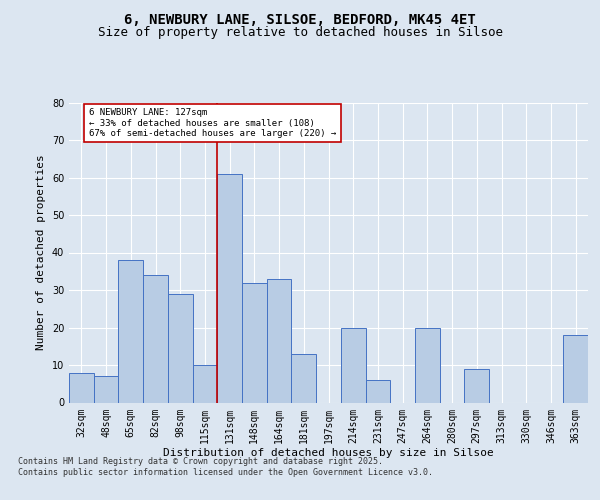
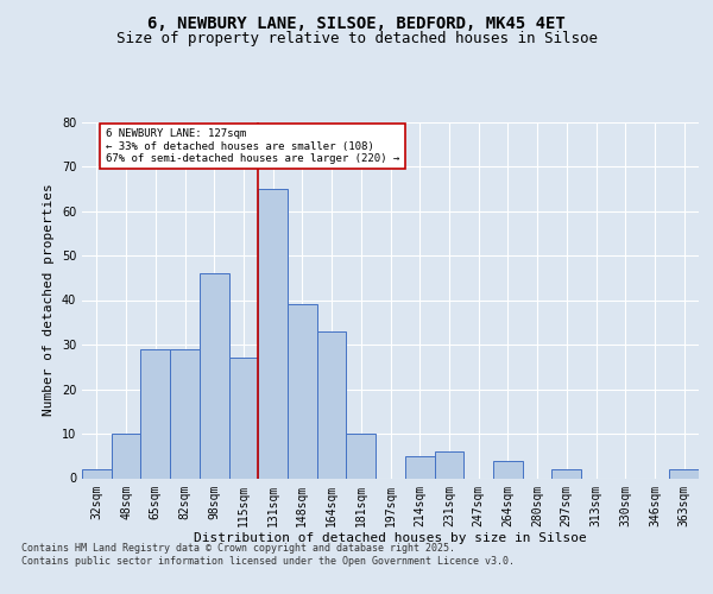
32sqm: 8 -> 2
48sqm: 7 -> 10
65sqm: 38 -> 29
82sqm: 34 -> 29
98sqm: 29 -> 46
115sqm: 10 -> 27
131sqm: 61 -> 65
148sqm: 32 -> 39
181sqm: 13 -> 10
214sqm: 20 -> 5
264sqm: 20 -> 4
297sqm: 9 -> 2
363sqm: 18 -> 2
